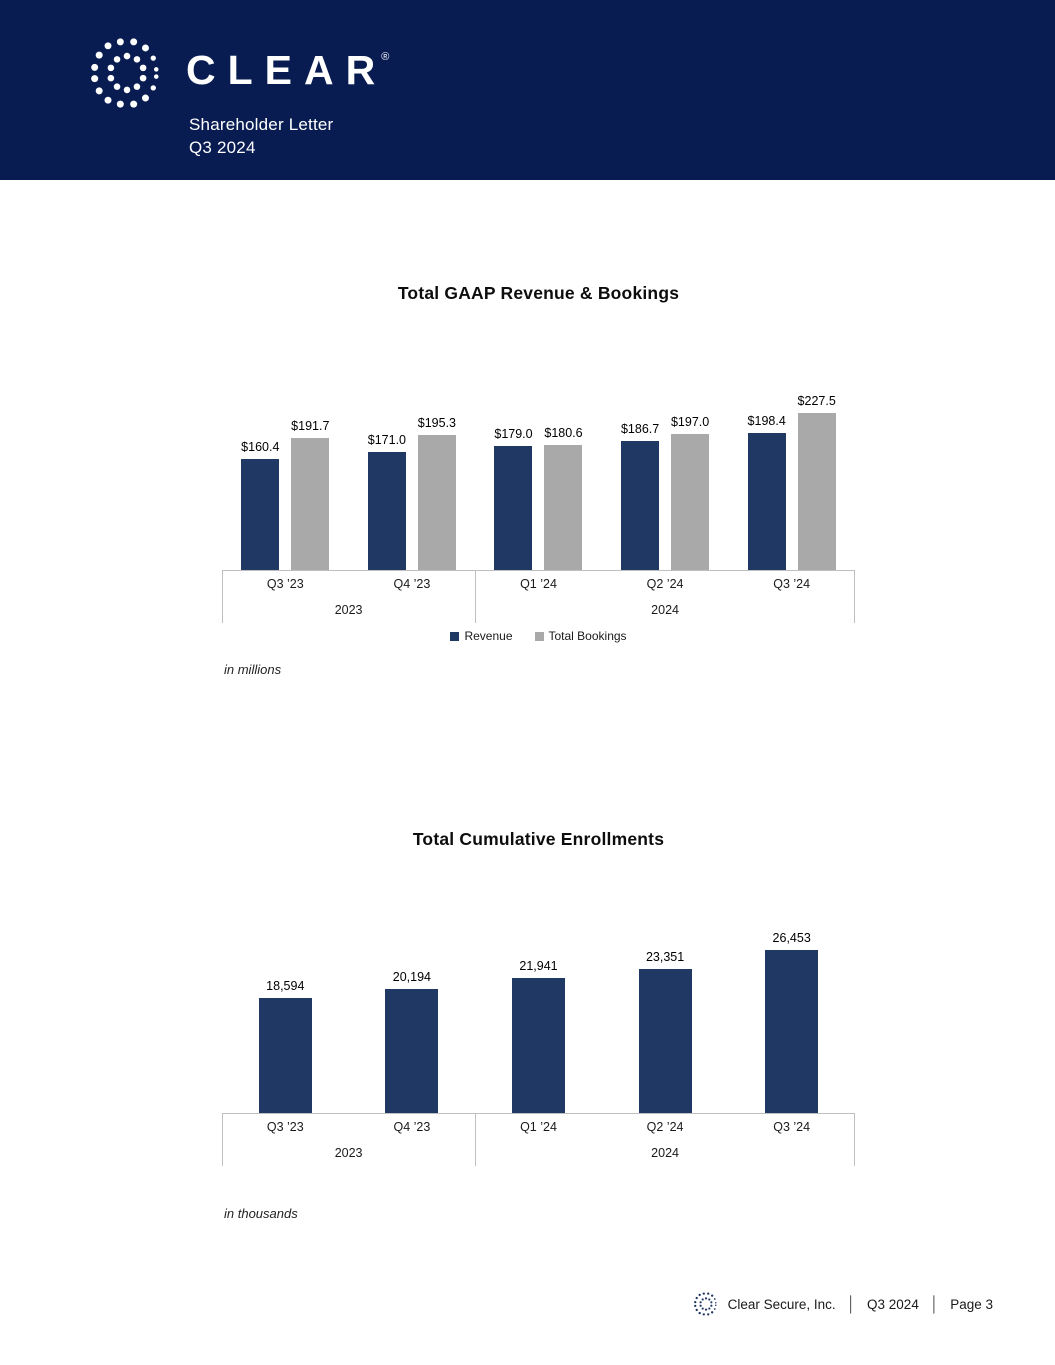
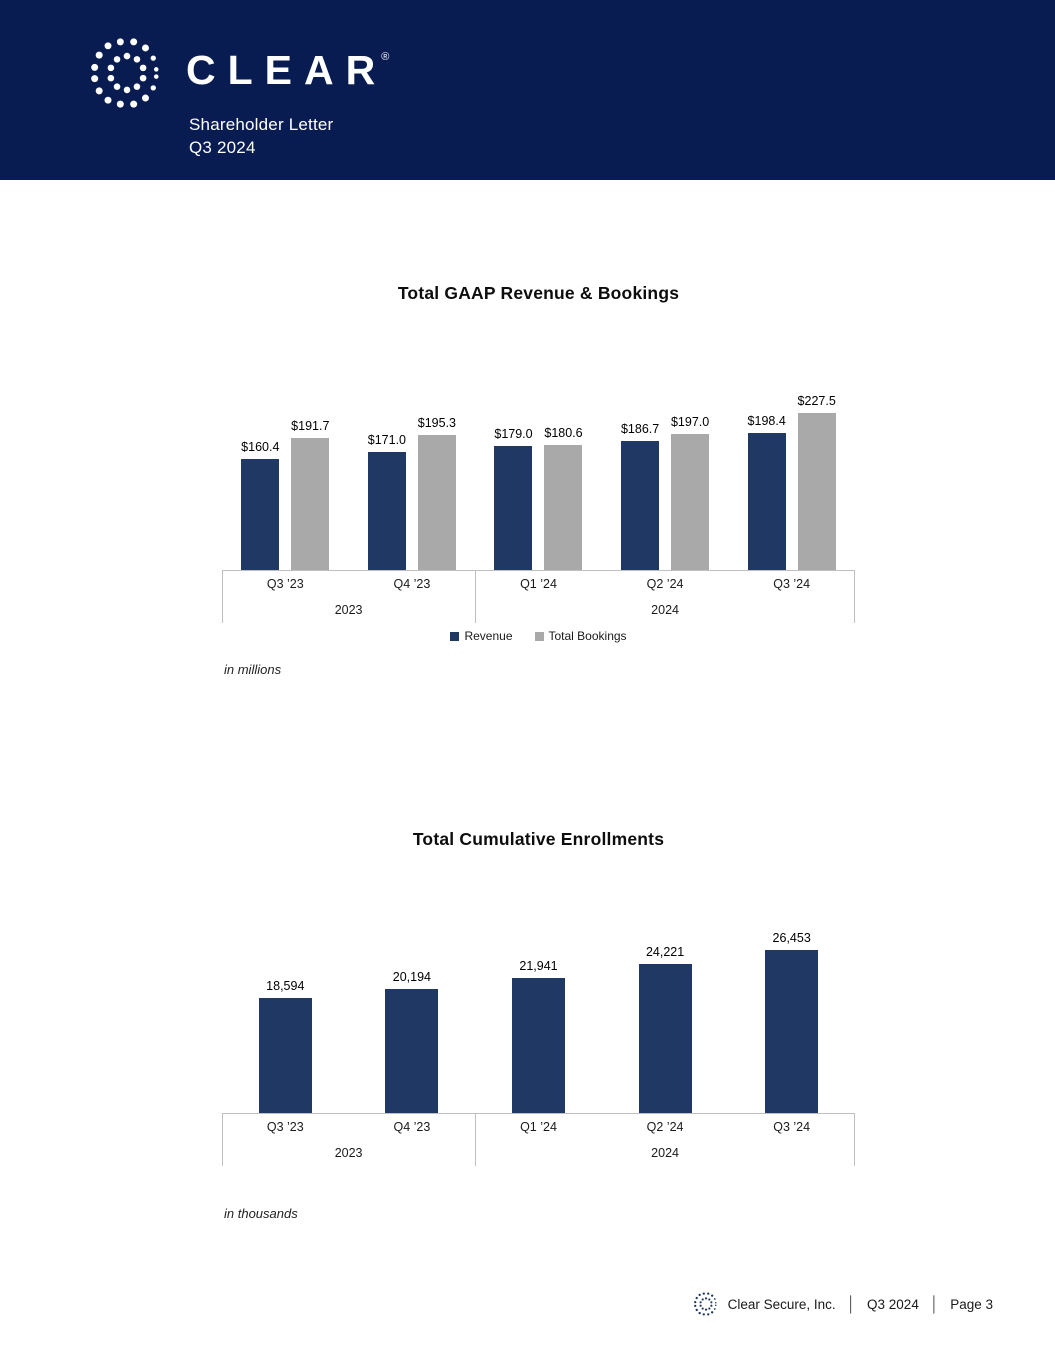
Total Cumulative Enrollments/Q2 ’24: 23,351 -> 24,221
